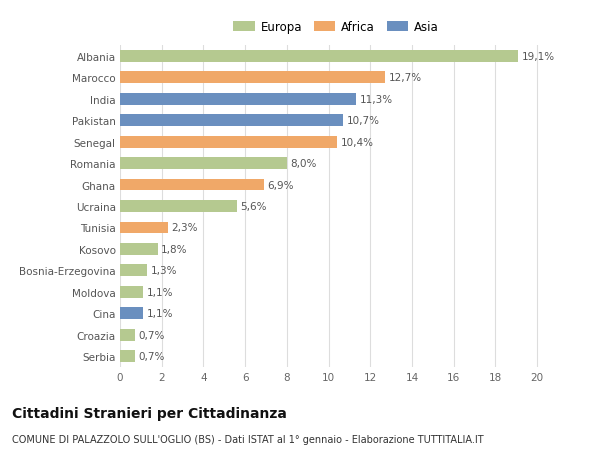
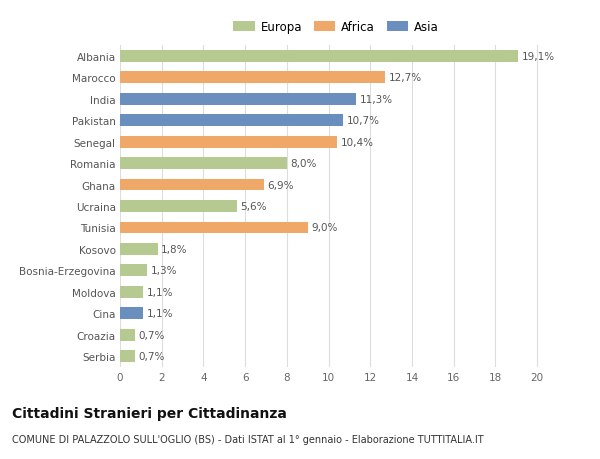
Tunisia: 2,3% -> 9,0%
